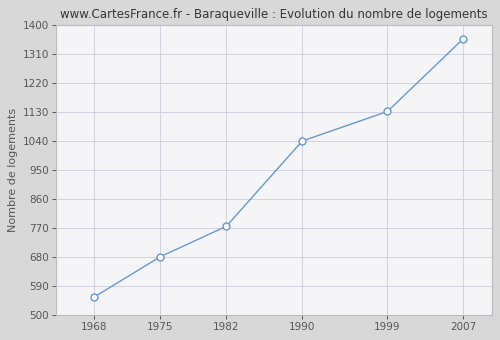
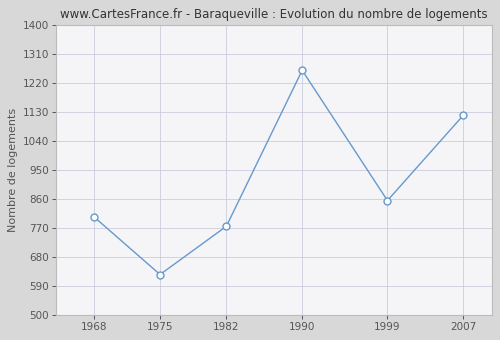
1968: 554 -> 805
1975: 680 -> 625
1990: 1040 -> 1260
1999: 1132 -> 855
2007: 1358 -> 1120
